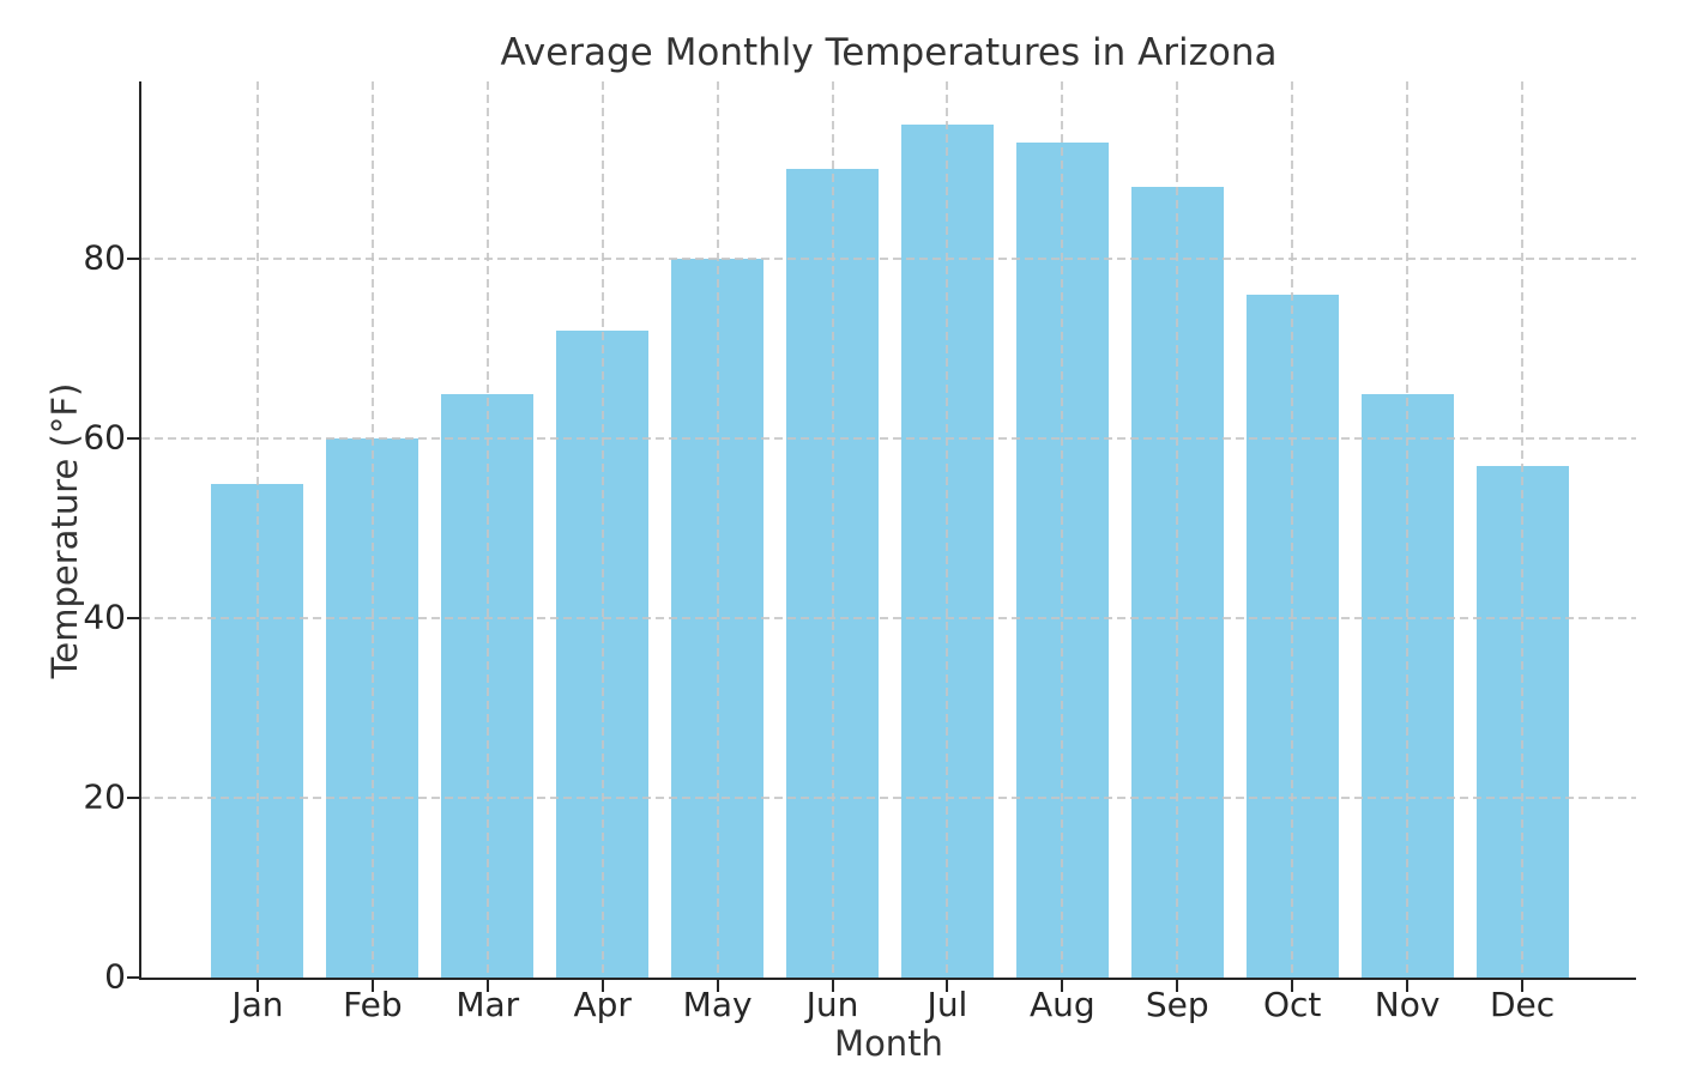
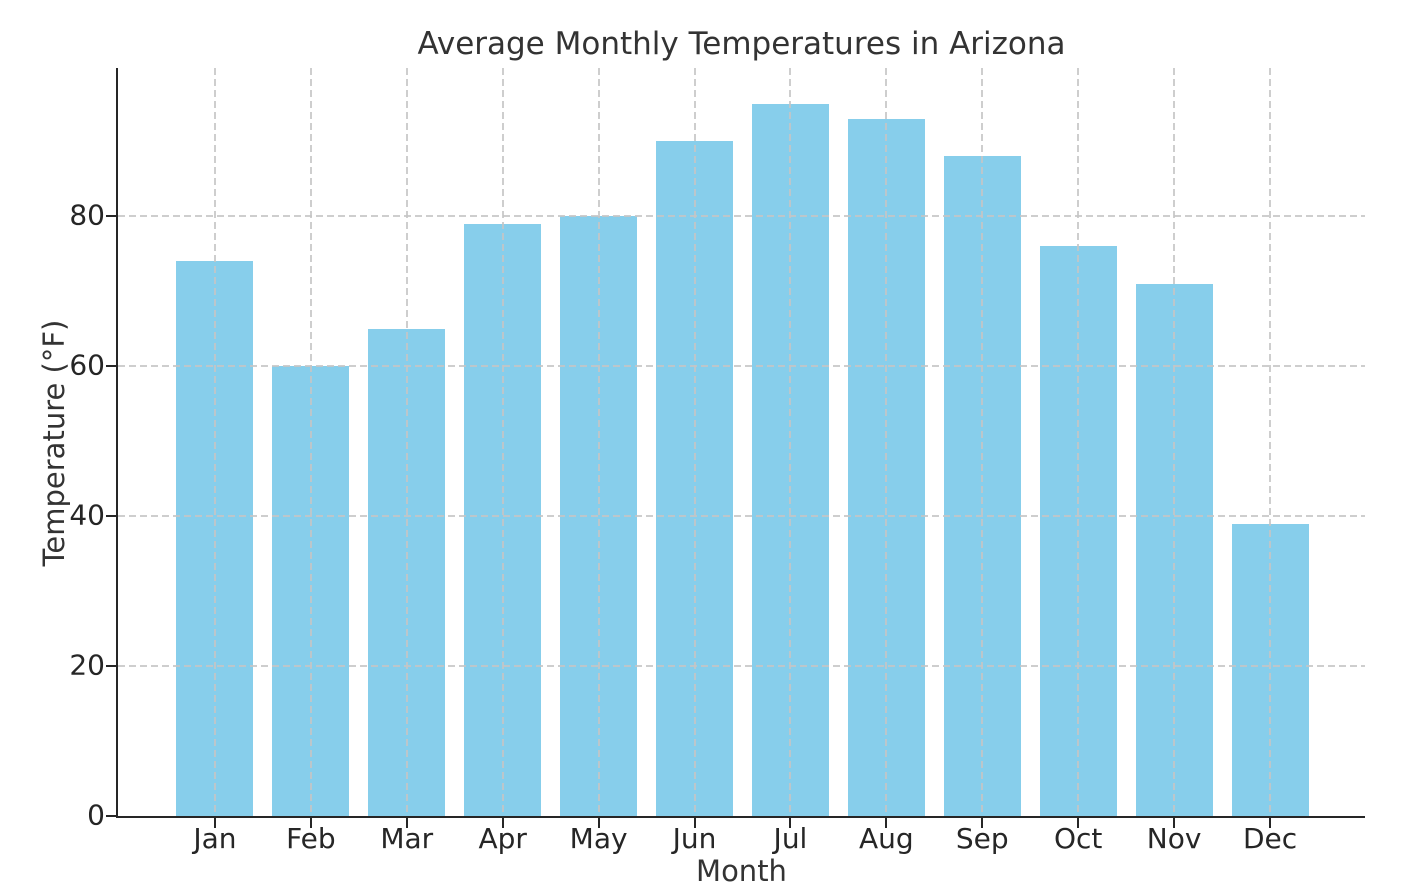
Jan: 55 -> 74
Apr: 72 -> 79
Nov: 65 -> 71
Dec: 57 -> 39
